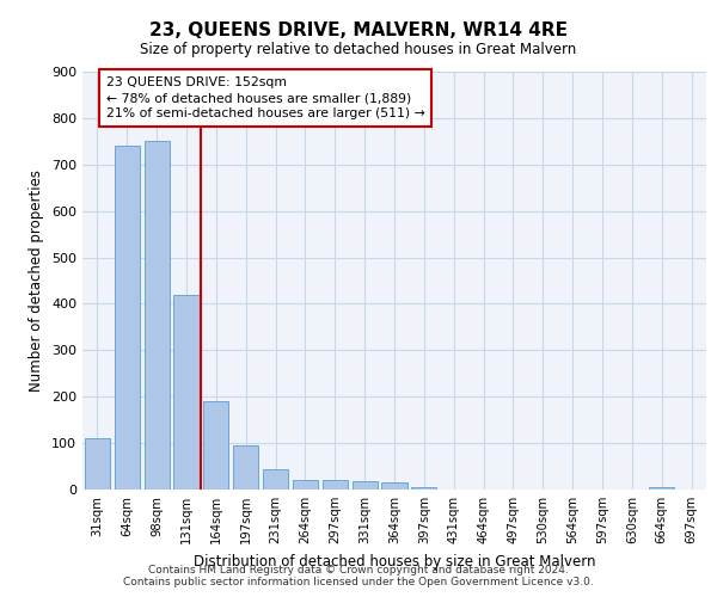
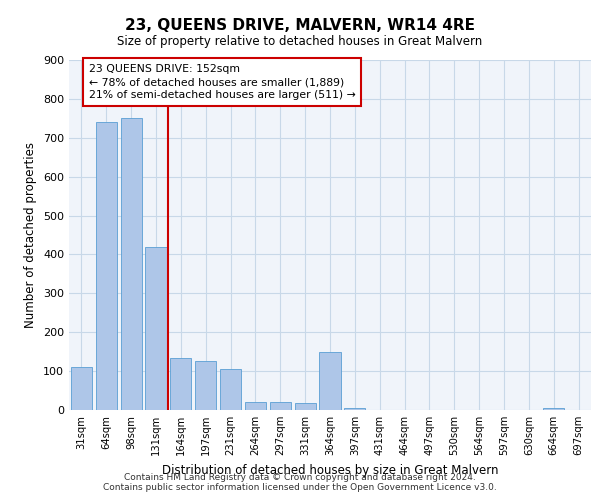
164sqm: 190 -> 135
197sqm: 95 -> 125
231sqm: 45 -> 105
364sqm: 15 -> 150
